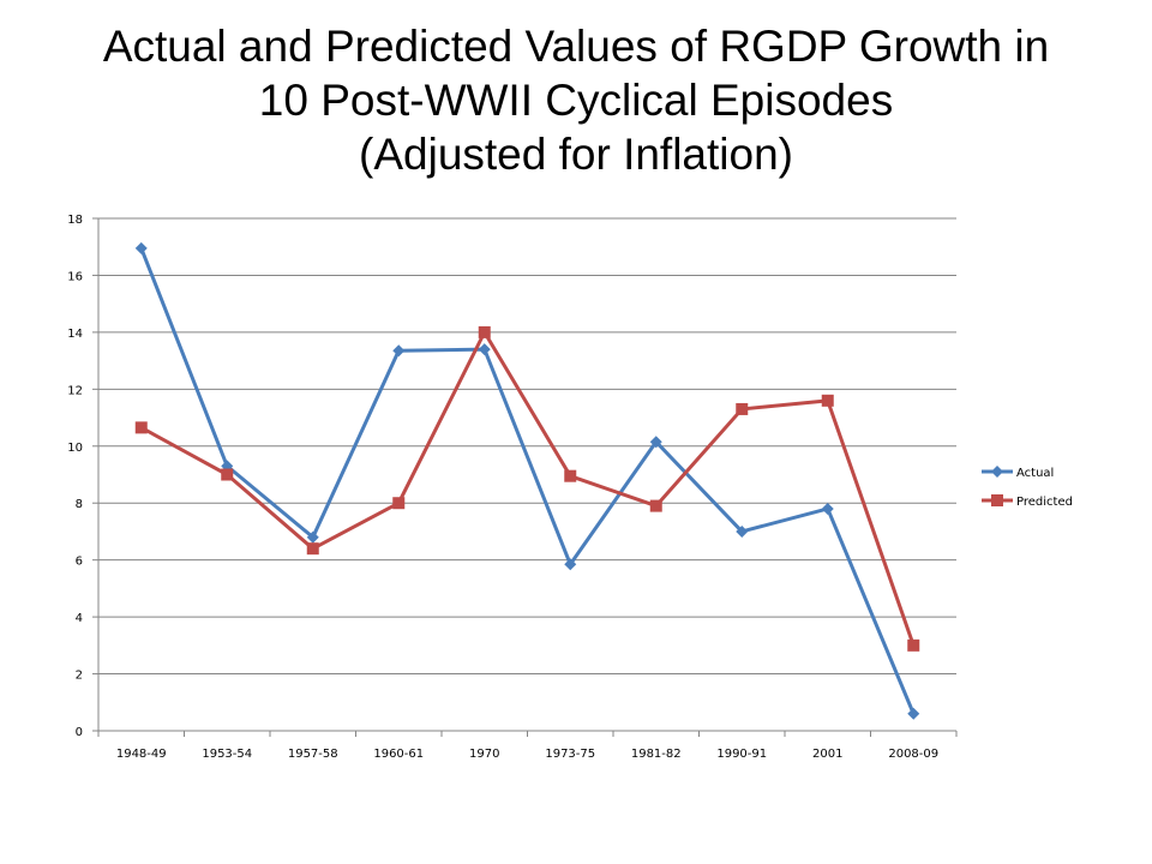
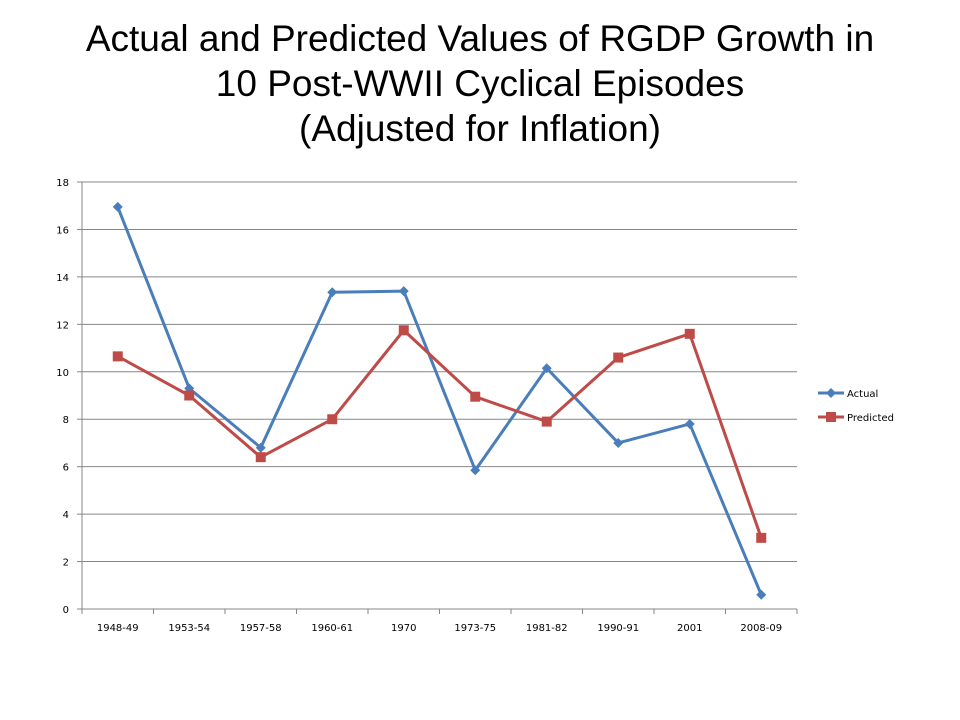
Predicted/1970: 14.0 -> 11.8
Predicted/1990-91: 11.3 -> 10.6
